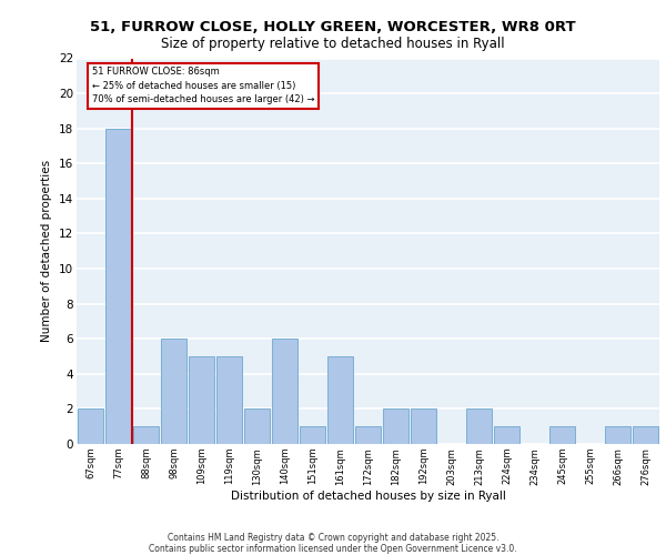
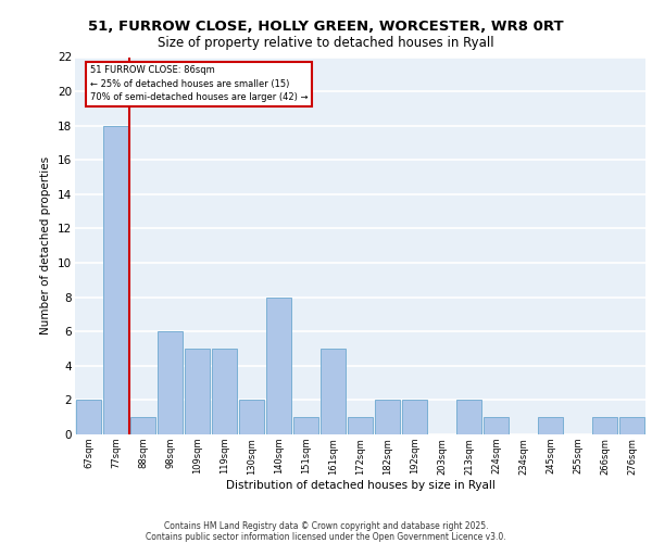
140sqm: 6 -> 8
